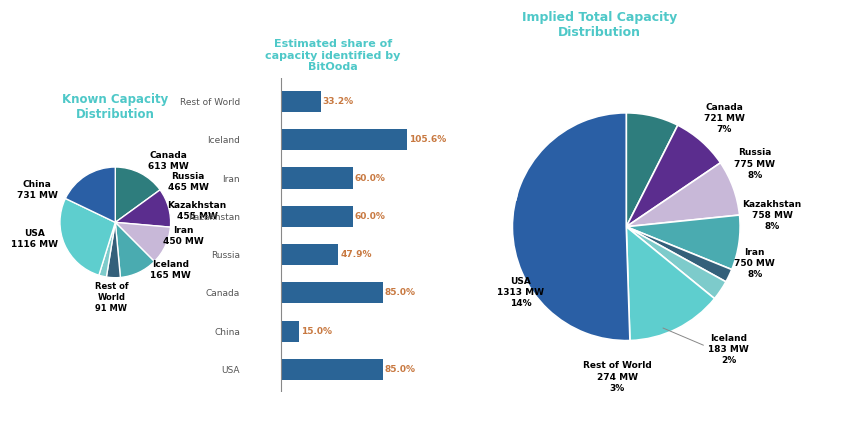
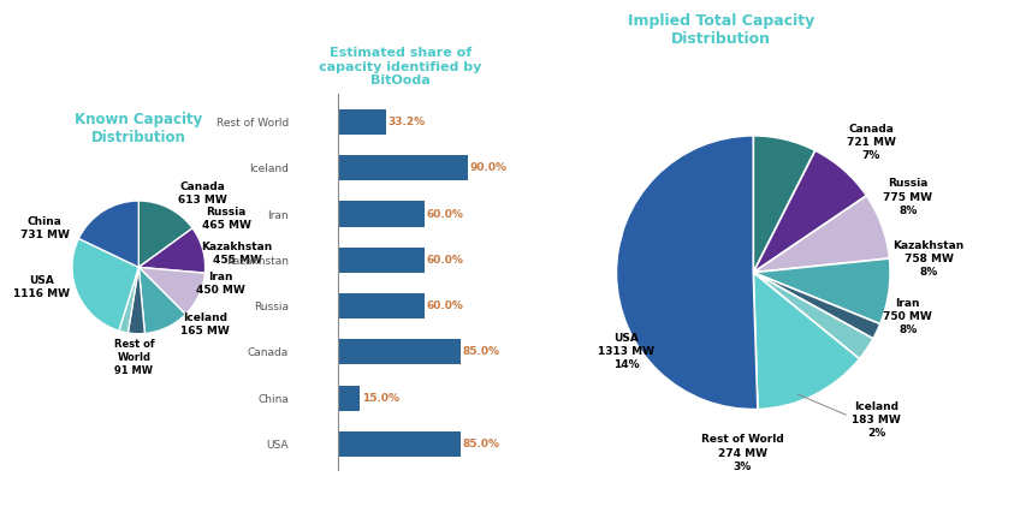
Iceland: 105.6% -> 90.0%
Russia: 47.9% -> 60.0%
